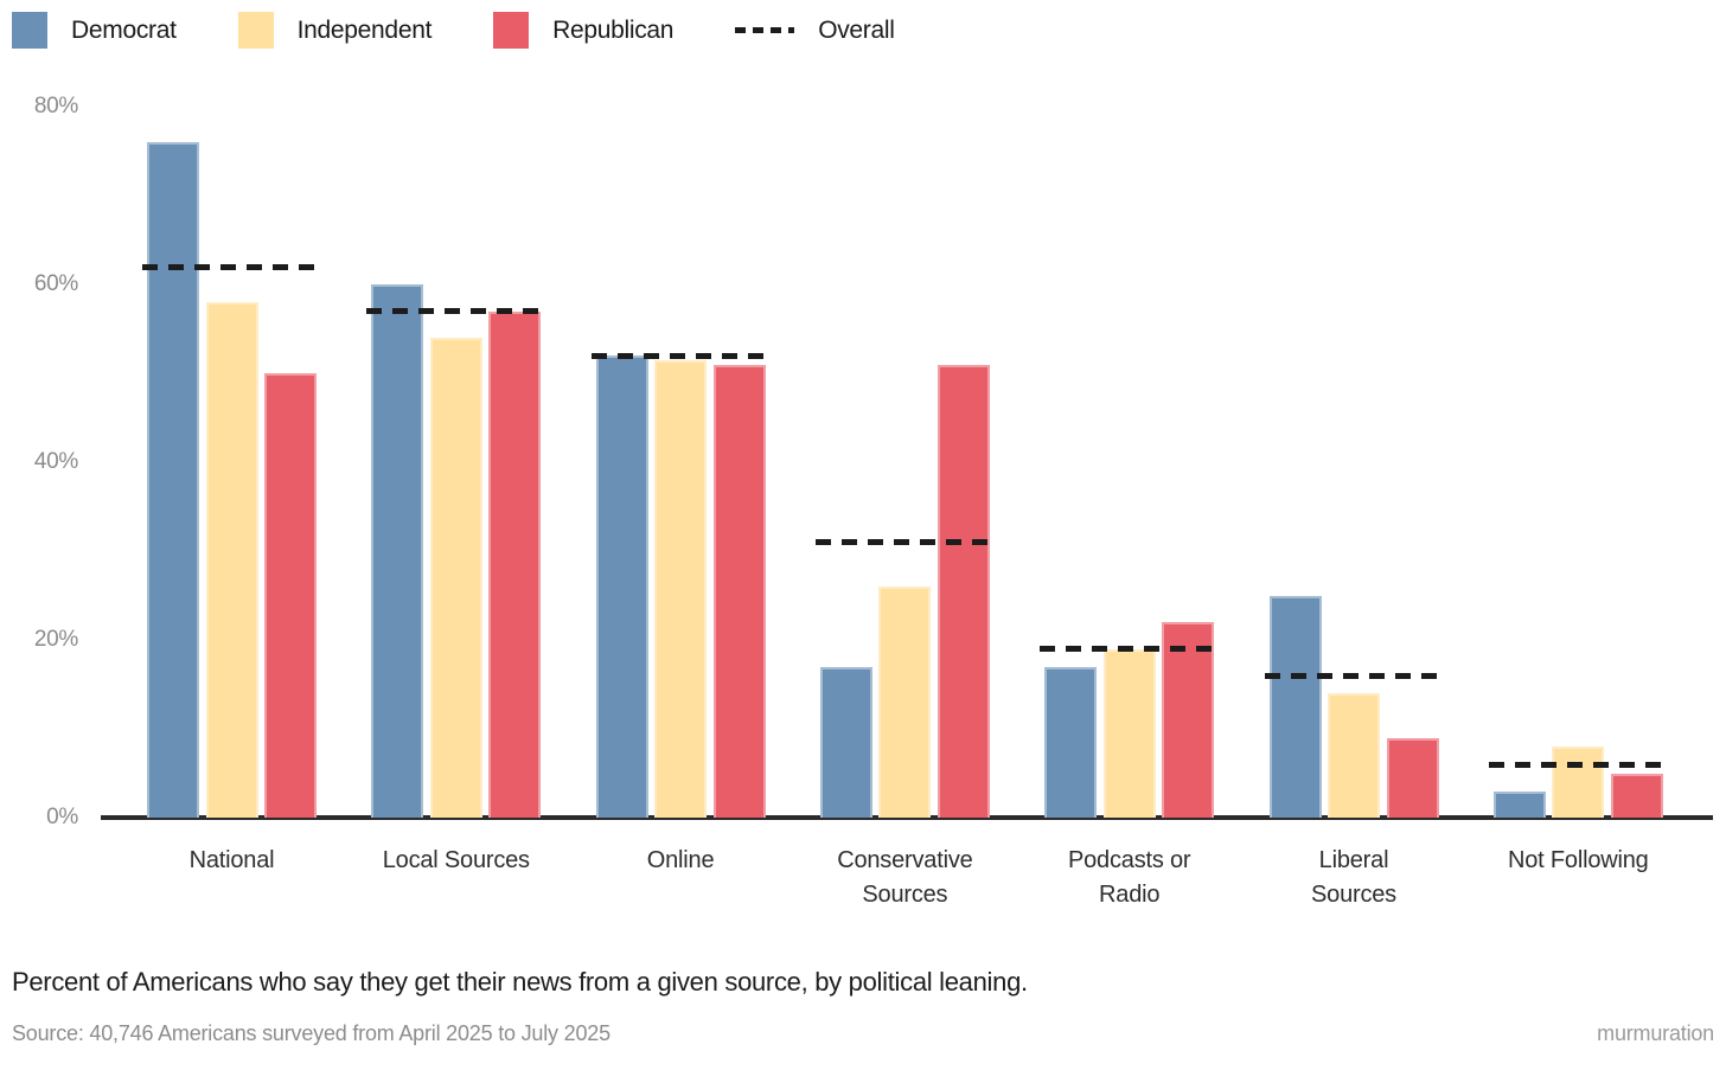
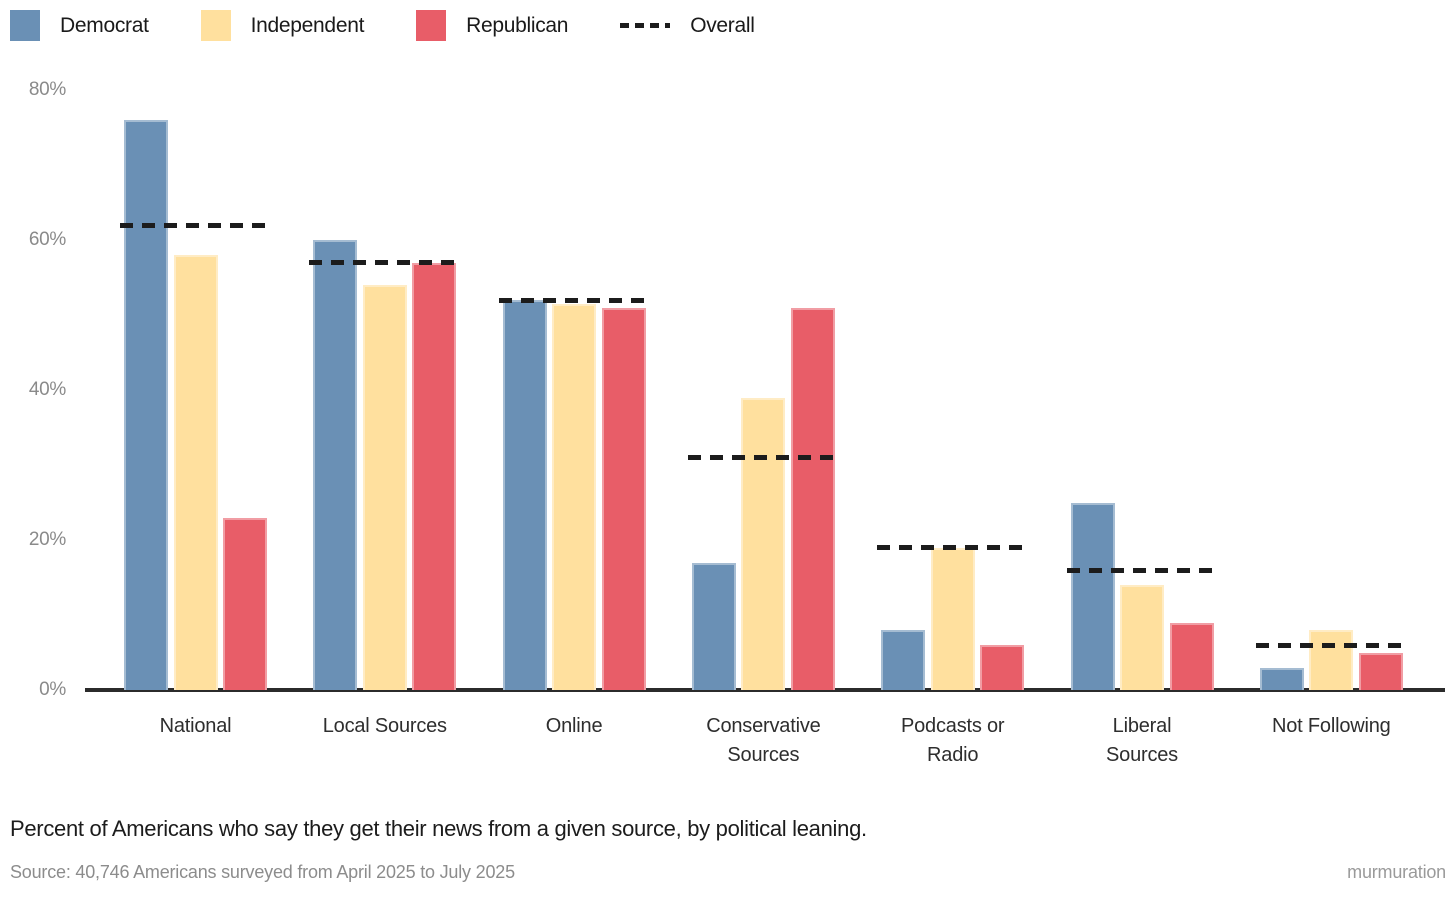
Republican/National: 50% -> 23%
Independent/Conservative Sources: 26% -> 39%
Democrat/Podcasts or Radio: 17% -> 8%
Republican/Podcasts or Radio: 22% -> 6%
